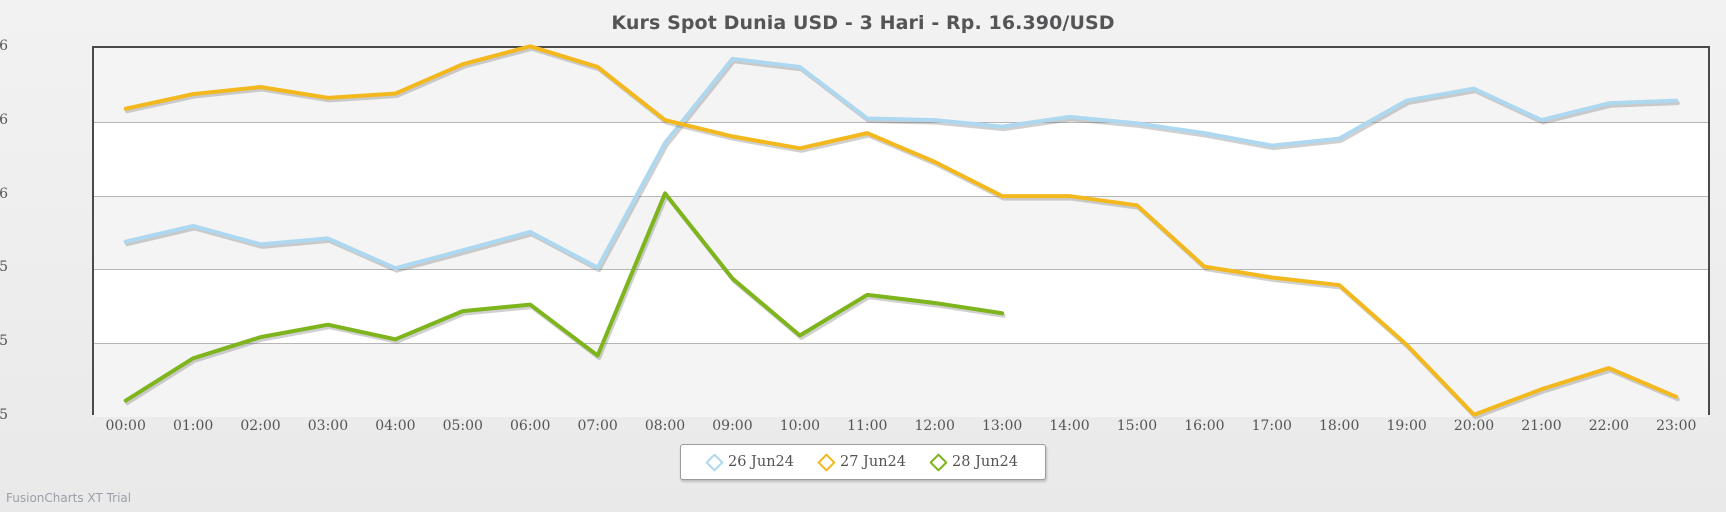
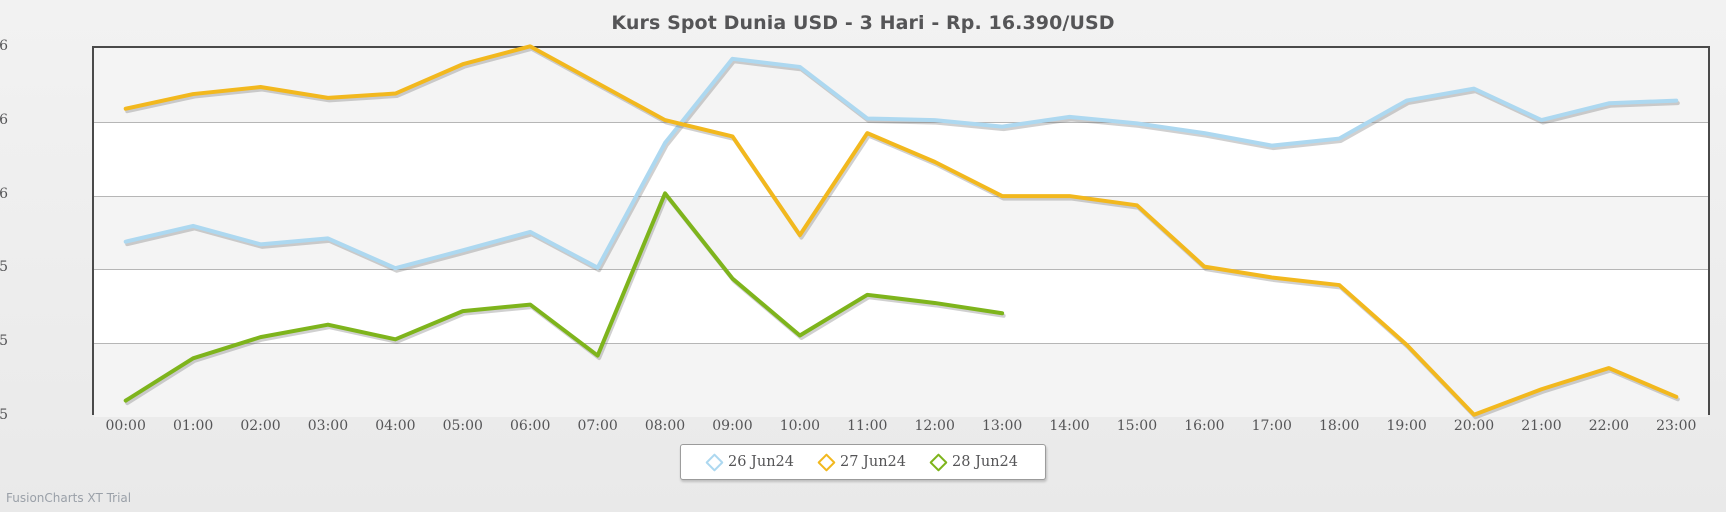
27 Jun24/07:00: 16435 -> 16432
27 Jun24/10:00: 16420 -> 16404
